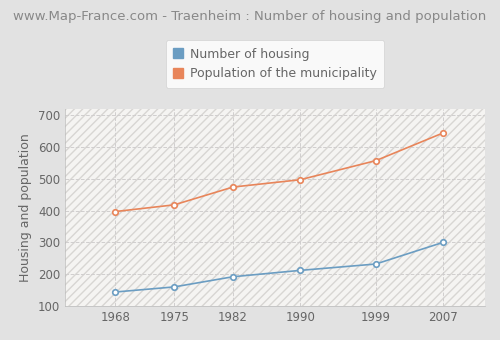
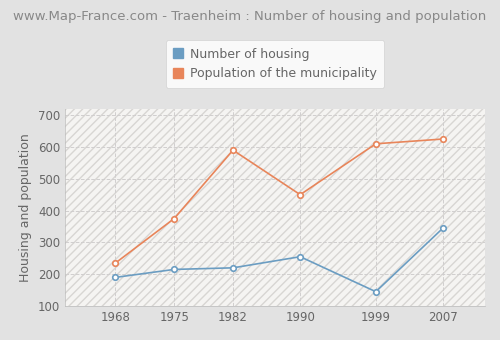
Number of housing/1968: 144 -> 190
Population of the municipality/1968: 397 -> 235
Number of housing/1975: 160 -> 215
Population of the municipality/1975: 418 -> 375
Number of housing/1982: 192 -> 220
Population of the municipality/1982: 474 -> 590
Number of housing/1990: 212 -> 255
Population of the municipality/1990: 497 -> 450
Number of housing/1999: 232 -> 145
Population of the municipality/1999: 557 -> 610
Number of housing/2007: 300 -> 345
Population of the municipality/2007: 644 -> 625
